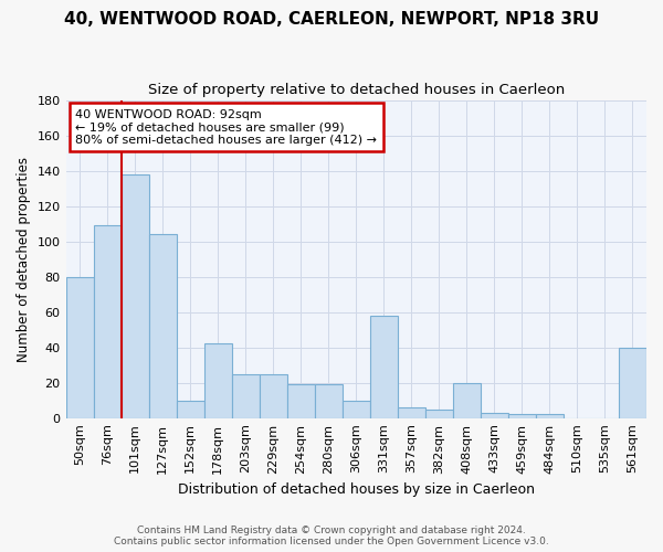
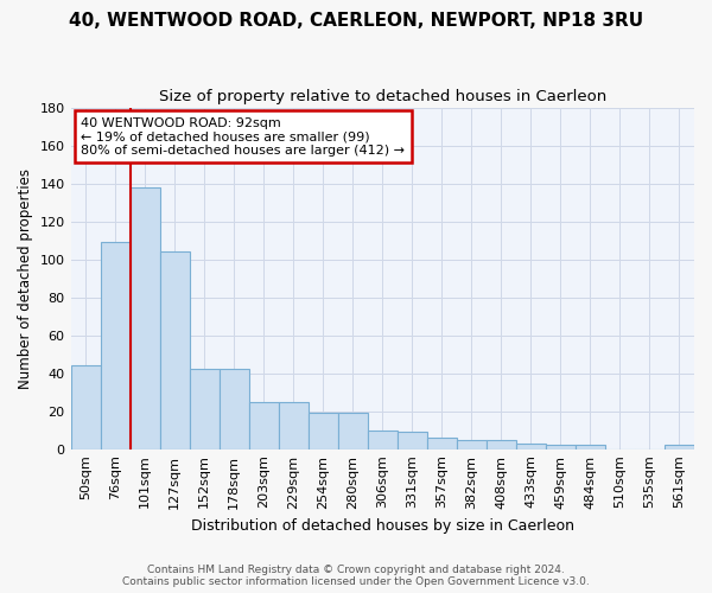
50sqm: 80 -> 44
152sqm: 10 -> 42
331sqm: 58 -> 9
408sqm: 20 -> 5
561sqm: 40 -> 2
